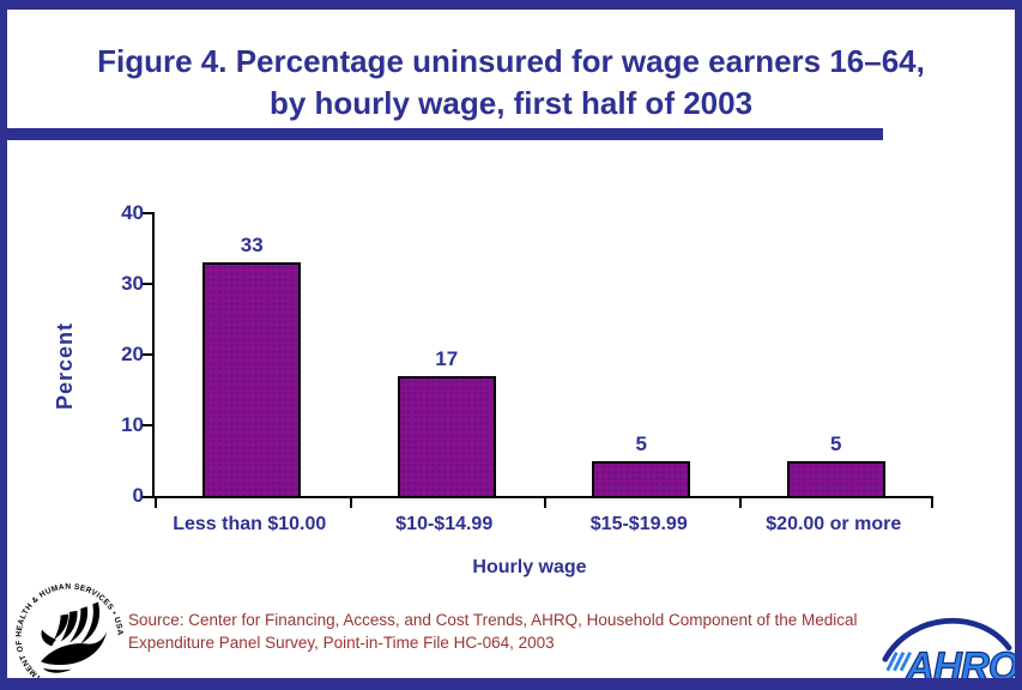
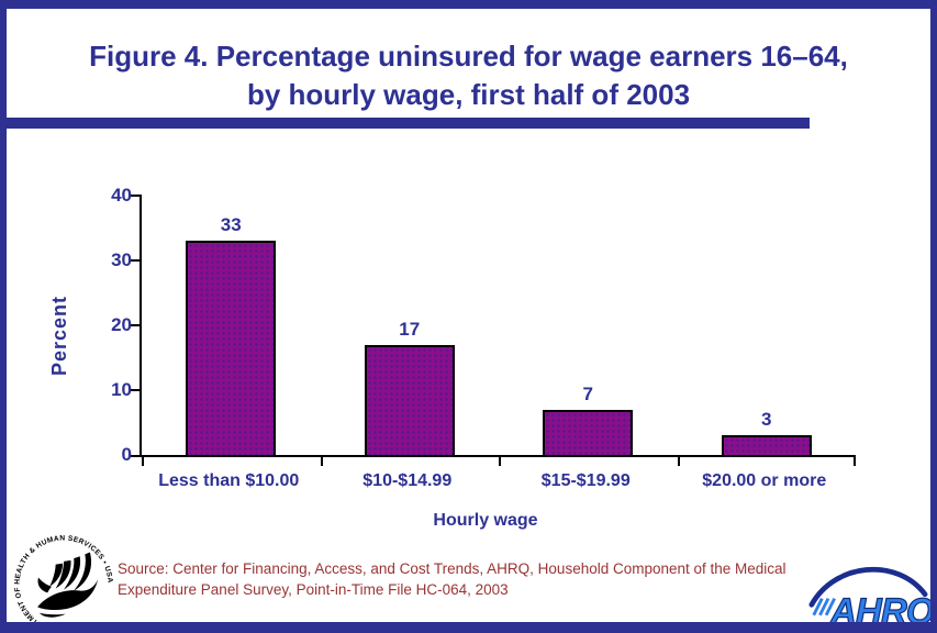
$15-$19.99: 5 -> 7
$20.00 or more: 5 -> 3
